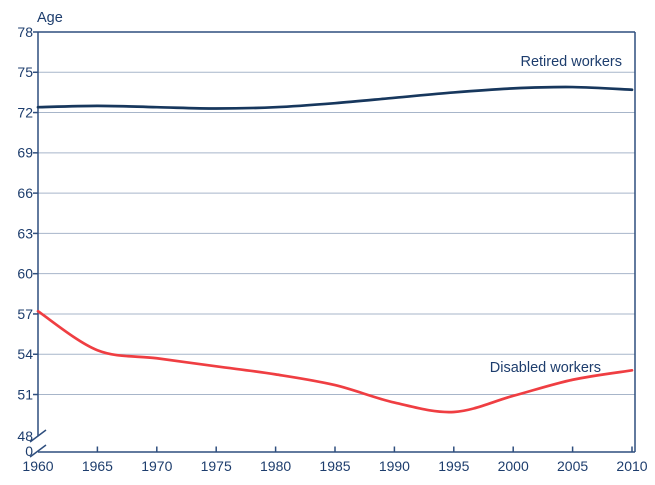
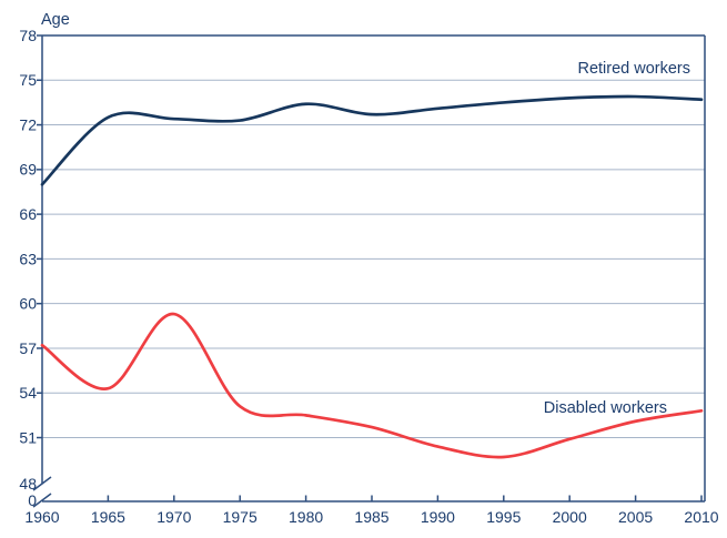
Retired workers/1960: 72.4 -> 68.0
Disabled workers/1970: 53.7 -> 59.3
Retired workers/1980: 72.4 -> 73.4
